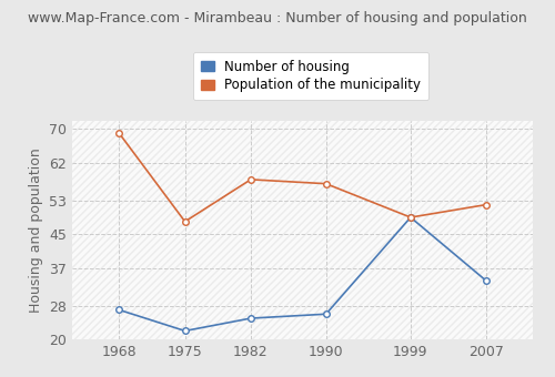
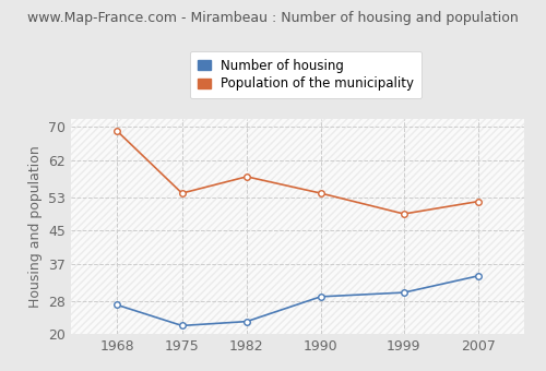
Population of the municipality/1975: 48 -> 54
Number of housing/1982: 25 -> 23
Number of housing/1990: 26 -> 29
Population of the municipality/1990: 57 -> 54
Number of housing/1999: 49 -> 30
